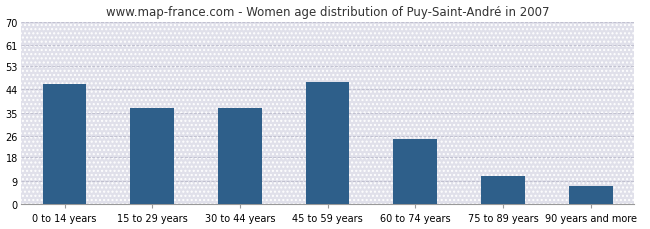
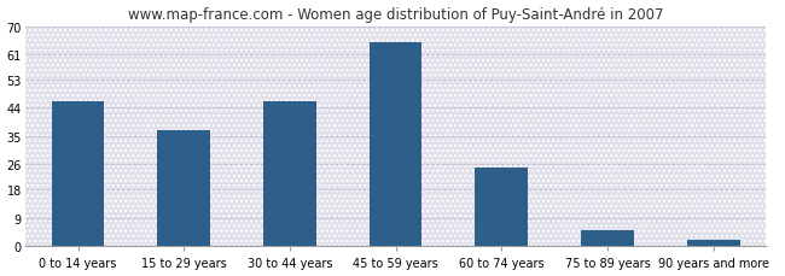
30 to 44 years: 37 -> 46
45 to 59 years: 47 -> 65
75 to 89 years: 11 -> 5
90 years and more: 7 -> 2
